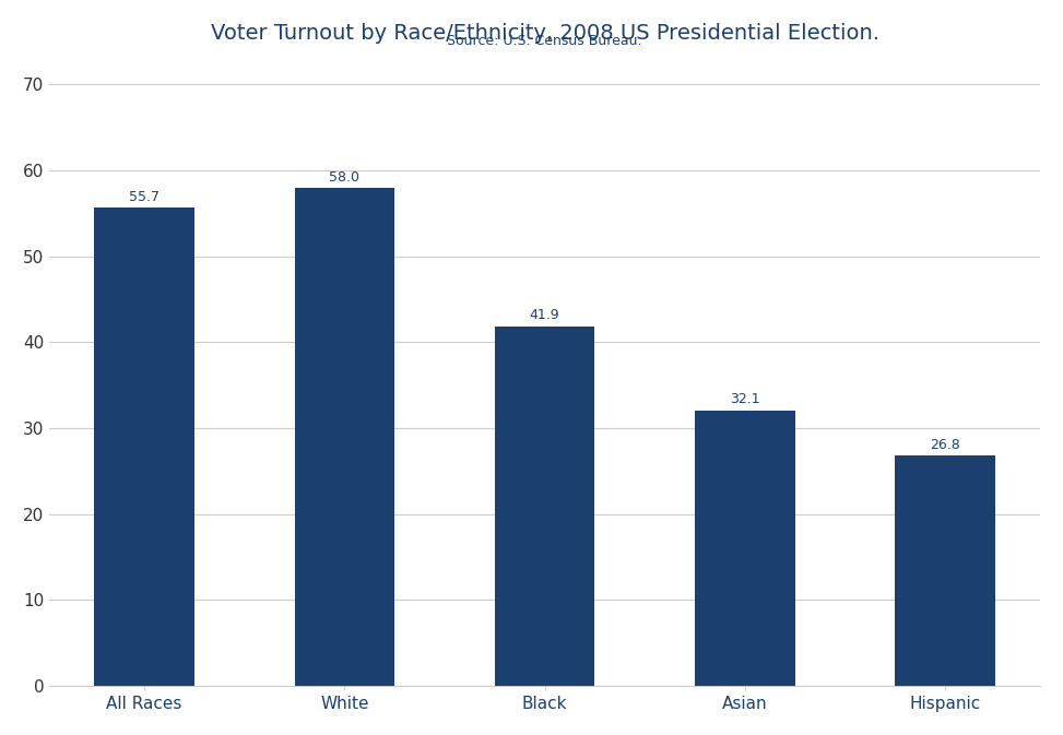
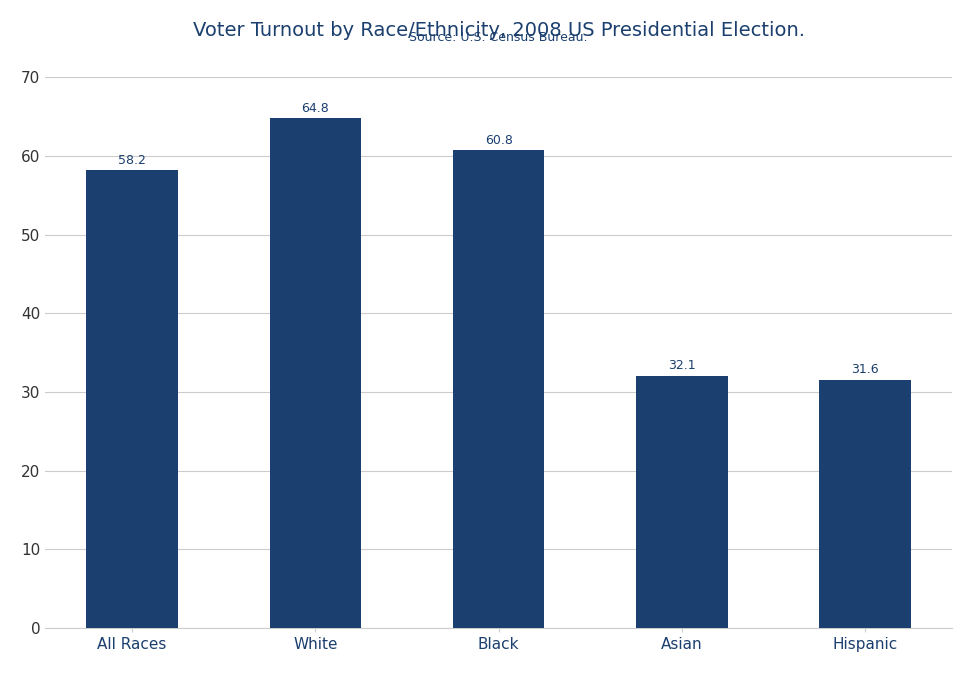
All Races: 55.7 -> 58.2
White: 58.0 -> 64.8
Black: 41.9 -> 60.8
Hispanic: 26.8 -> 31.6
